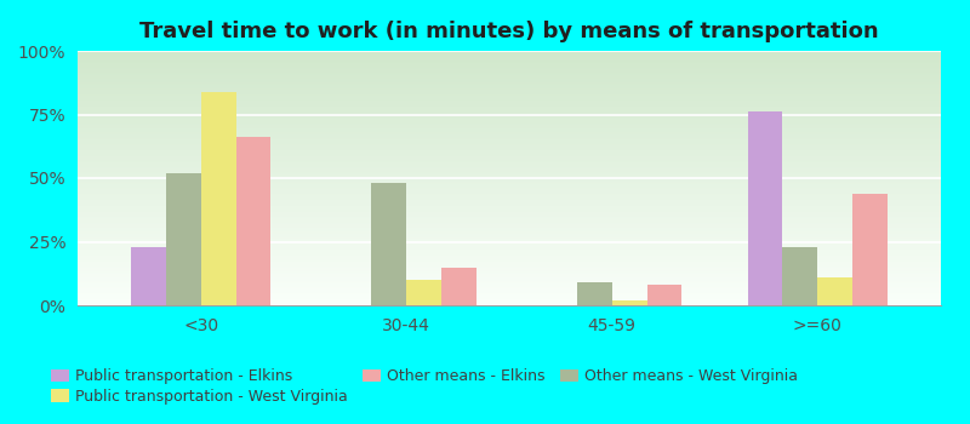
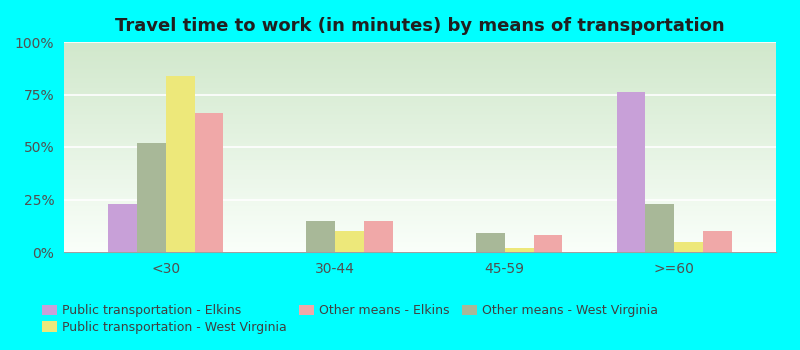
Other means - West Virginia/30-44: 48% -> 15%
Public transportation - West Virginia/>=60: 11% -> 5%
Other means - Elkins/>=60: 44% -> 10%
